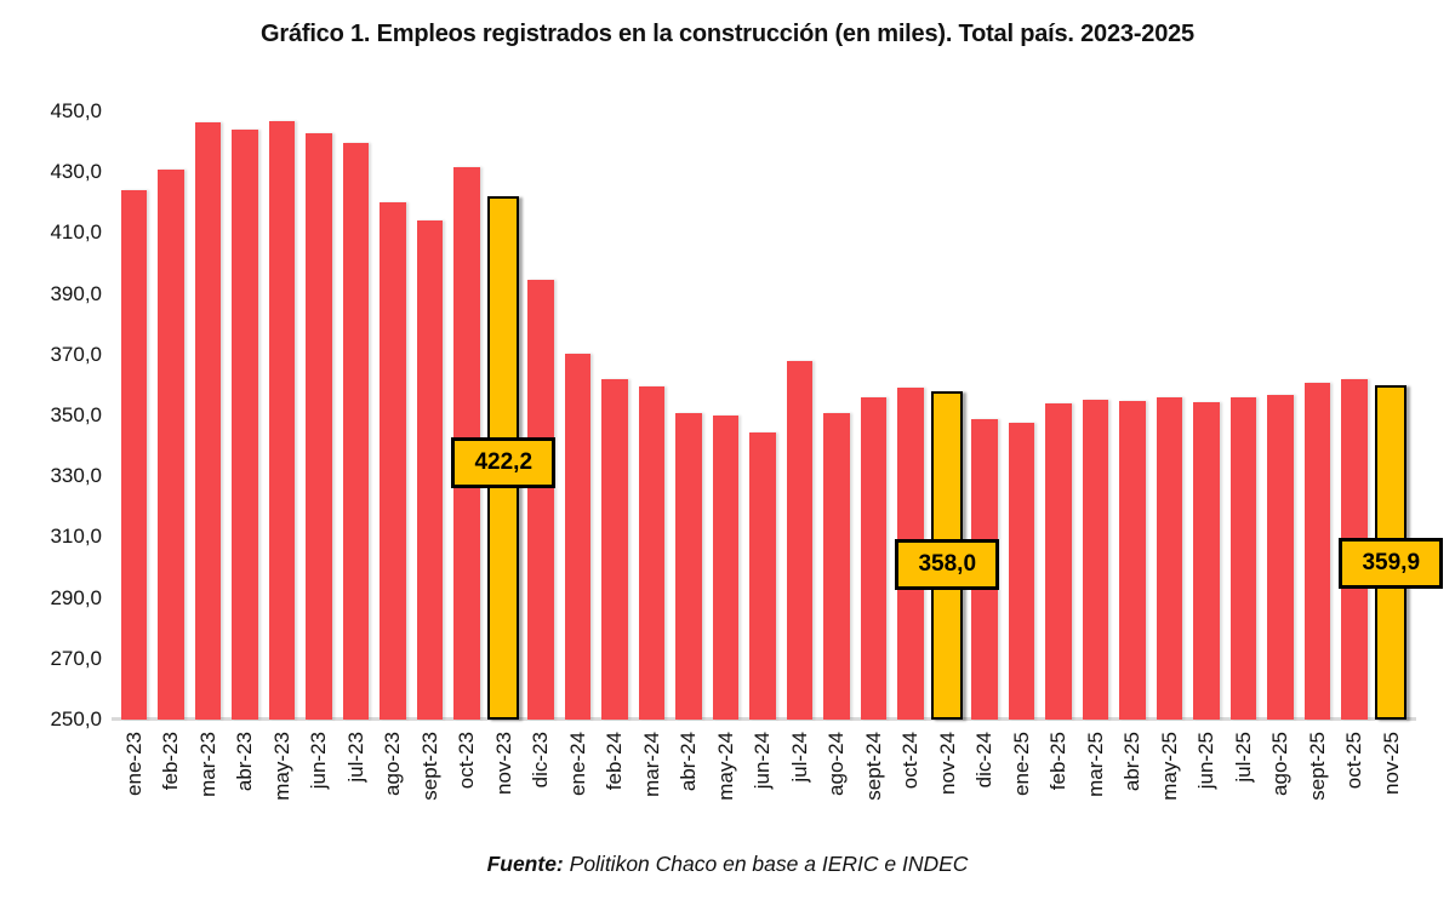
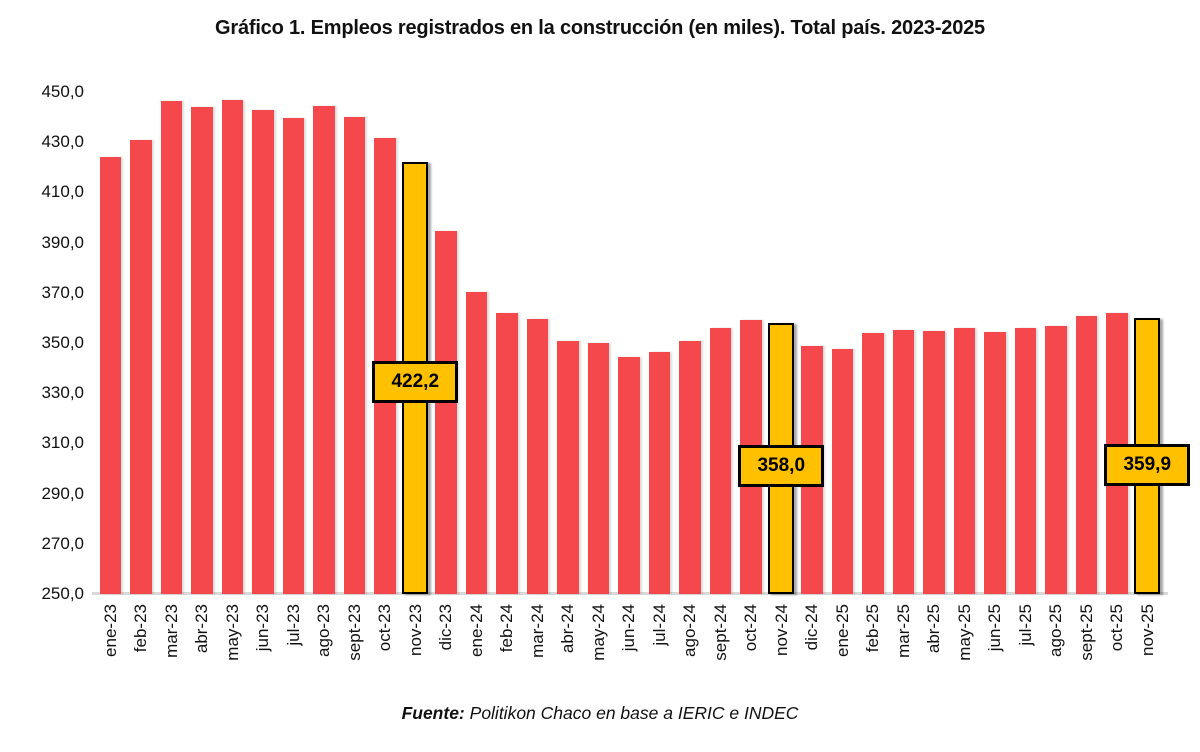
ago-23: 420 -> 444
sept-23: 414 -> 440
jul-24: 368 -> 346
